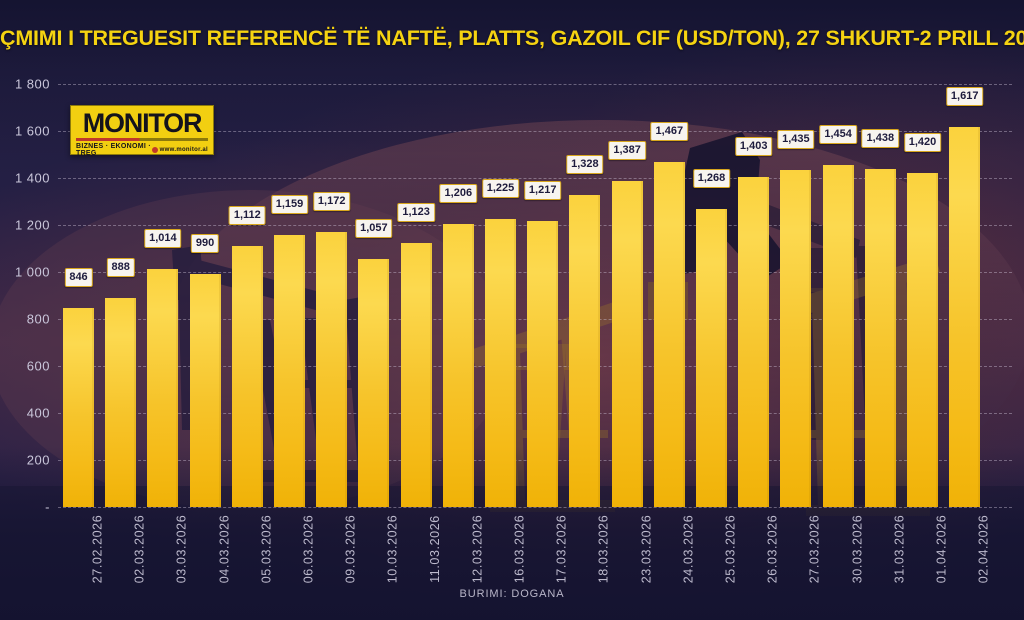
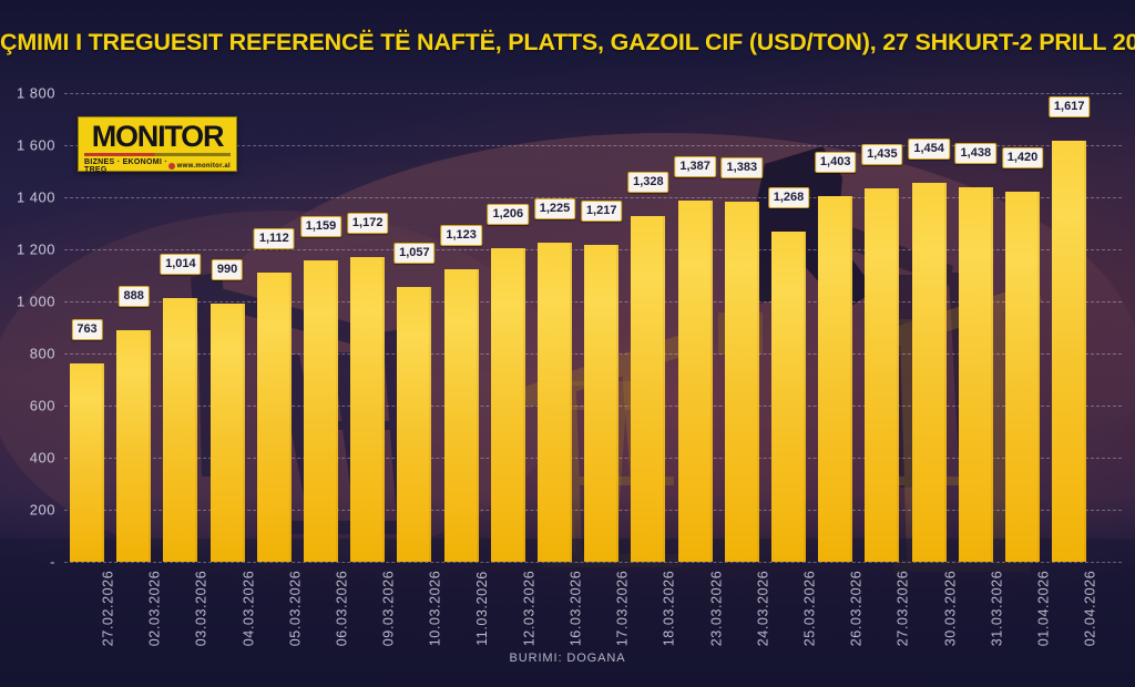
27.02.2026: 846 -> 763
24.03.2026: 1,467 -> 1,383
